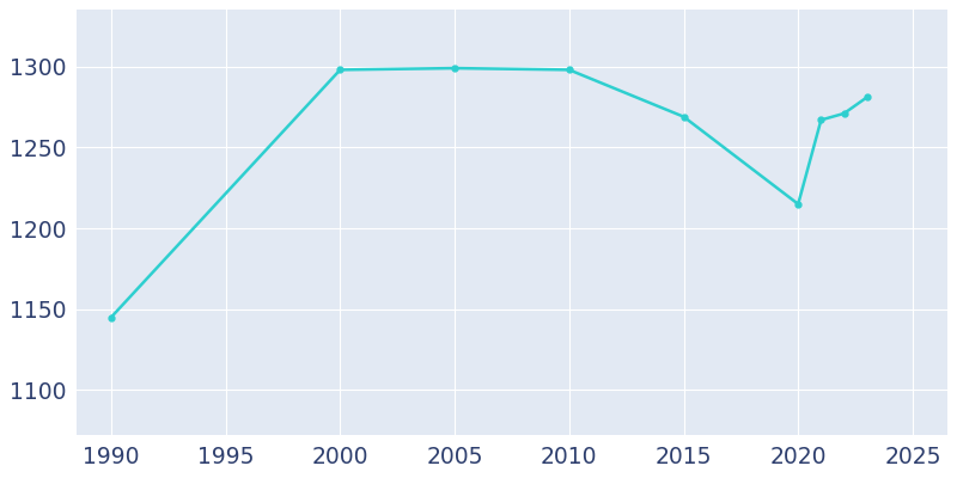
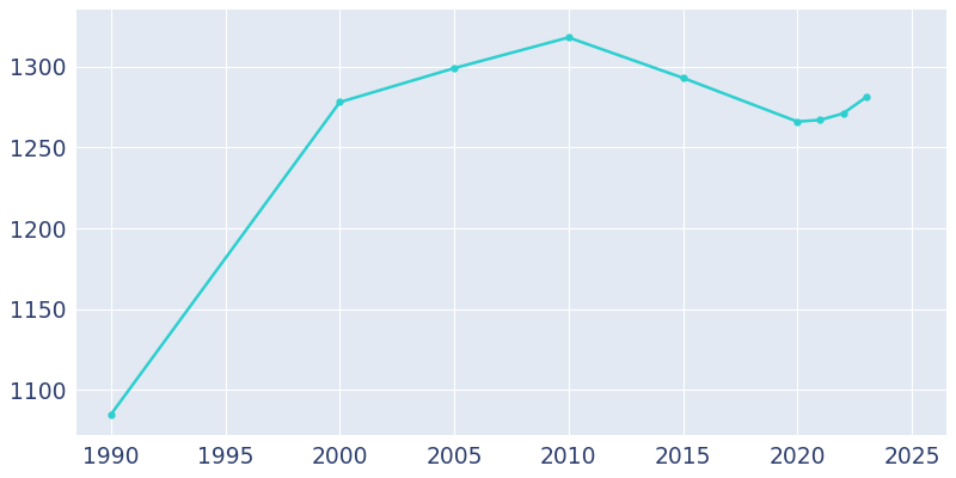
1990: 1145 -> 1085
2000: 1298 -> 1278
2010: 1298 -> 1318
2015: 1269 -> 1293
2020: 1215 -> 1266
